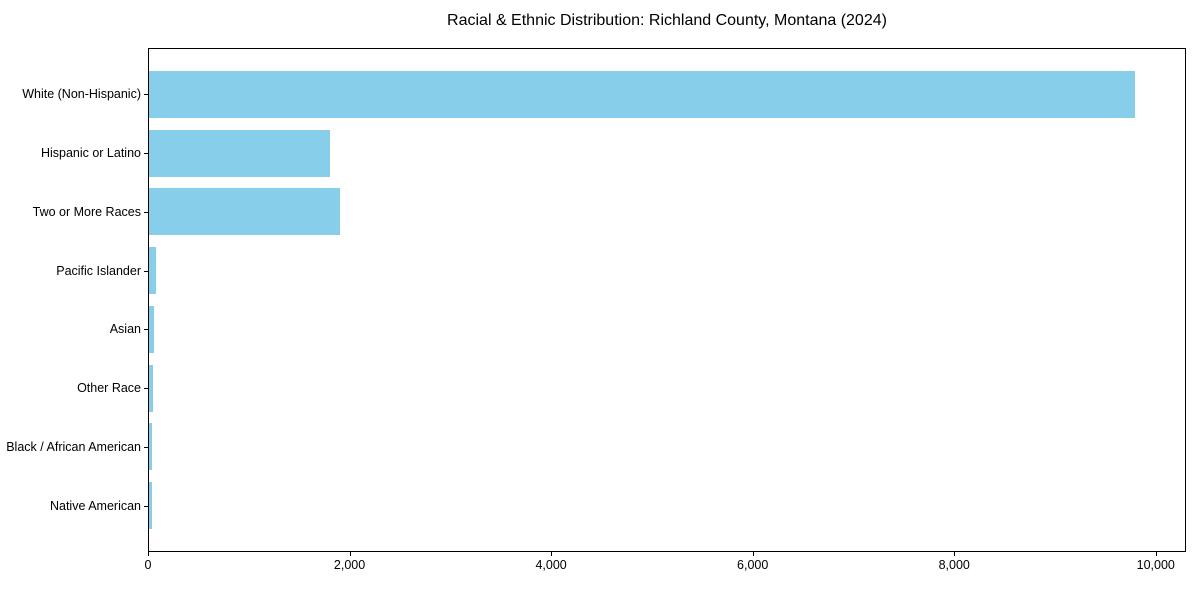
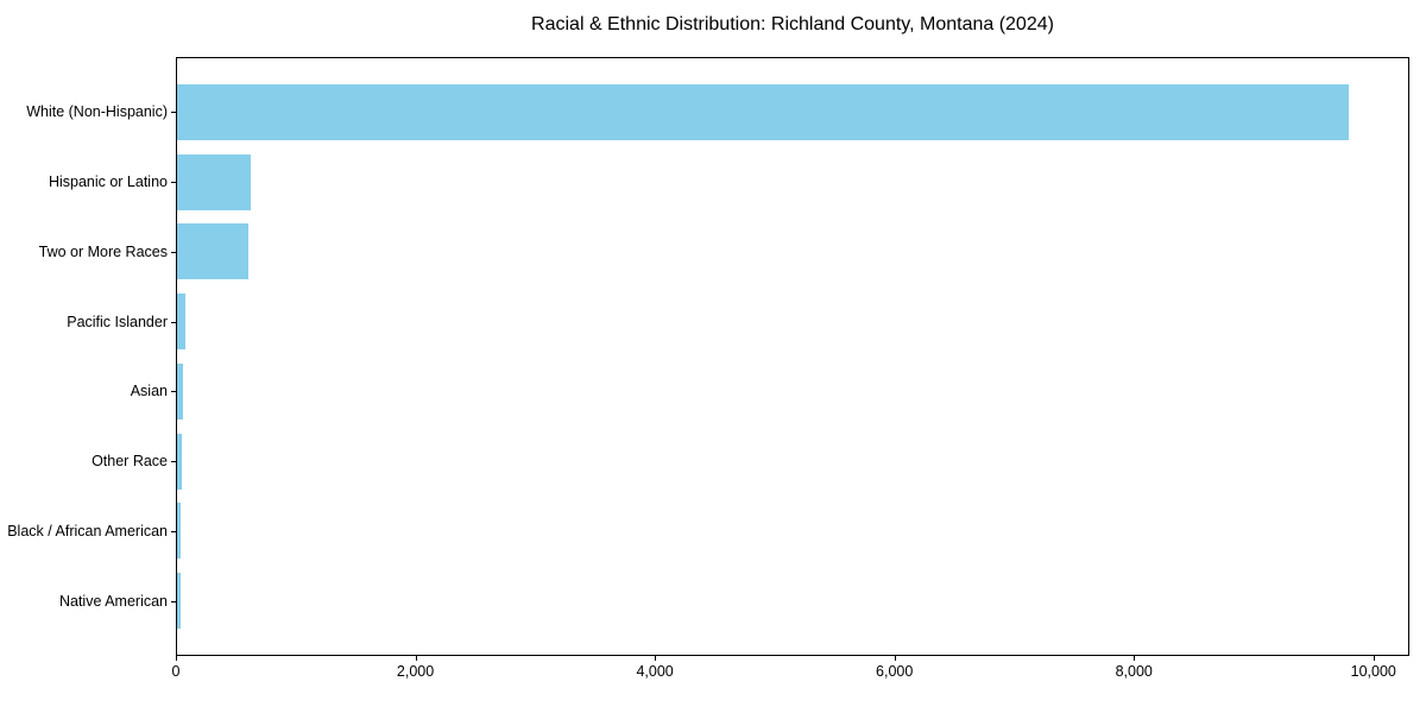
Hispanic or Latino: 1800 -> 600
Two or More Races: 1900 -> 600
